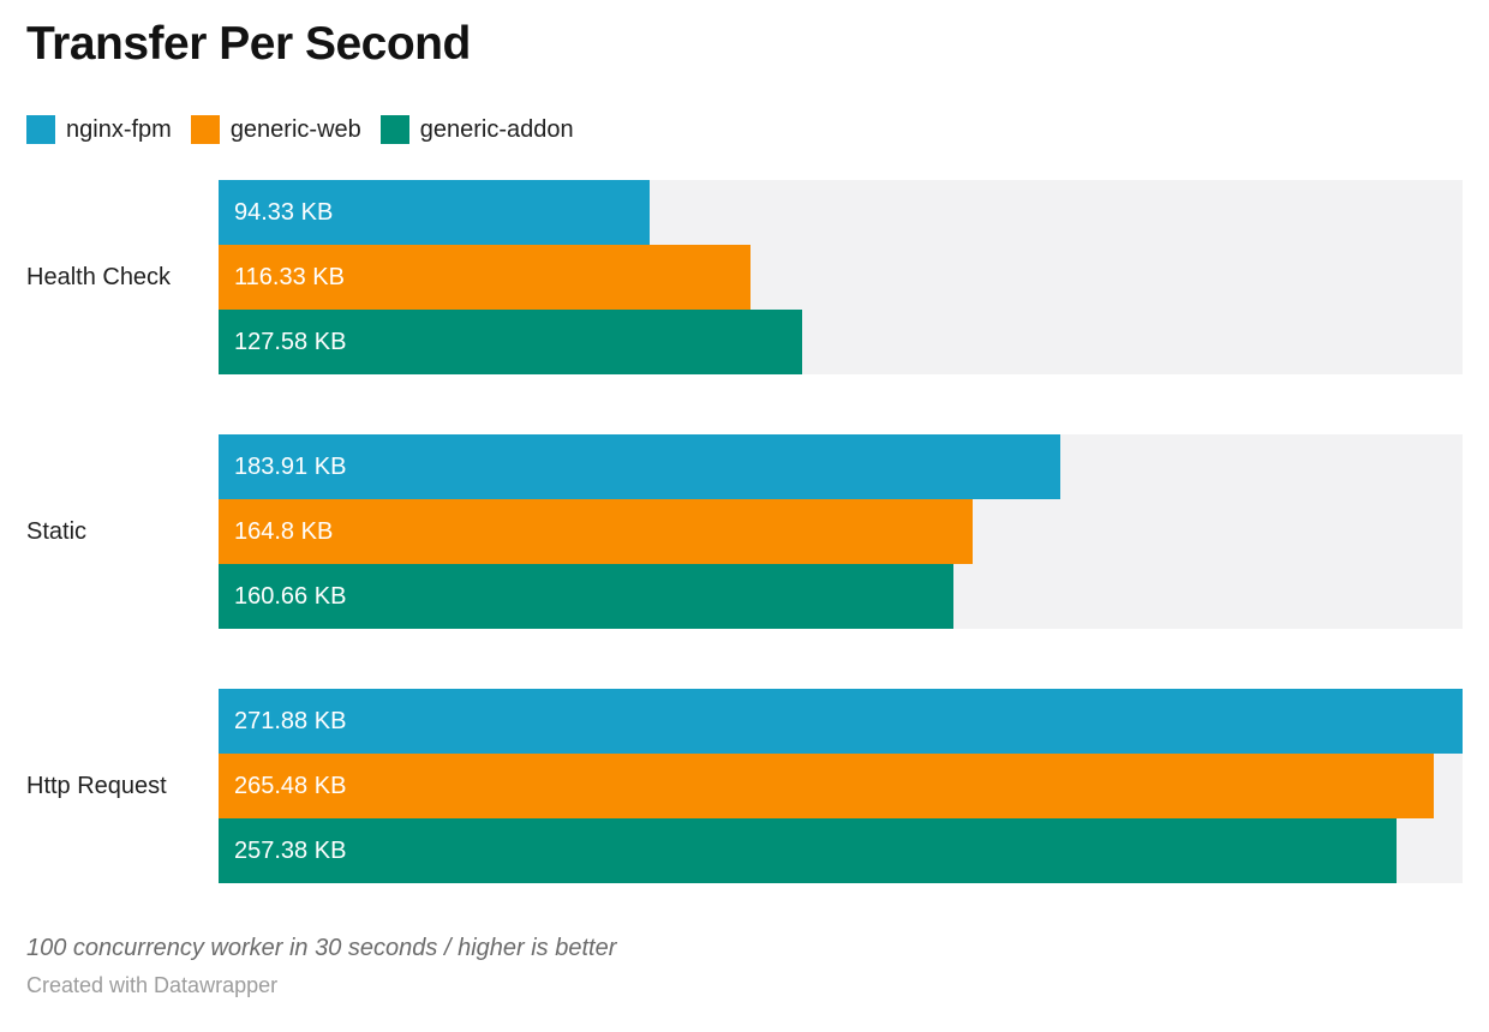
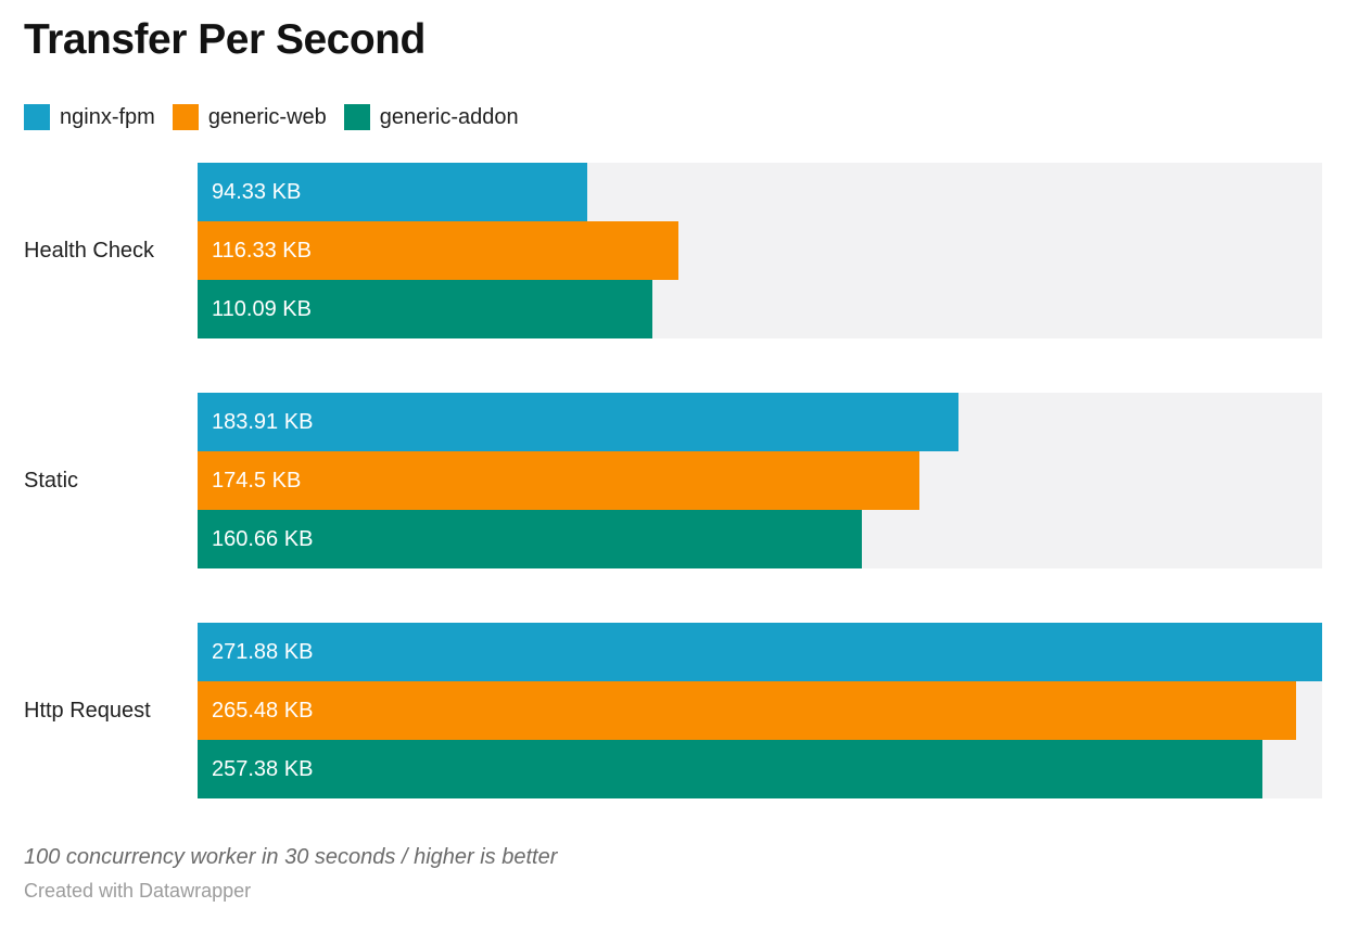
generic-addon/Health Check: 127.58 -> 110.09
generic-web/Static: 164.8 -> 174.5
